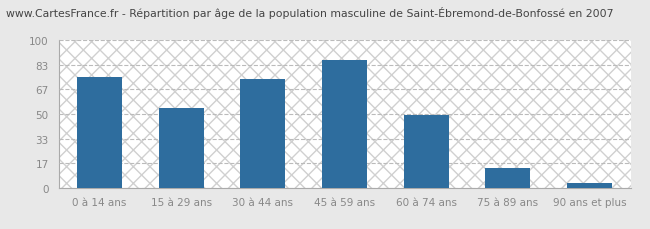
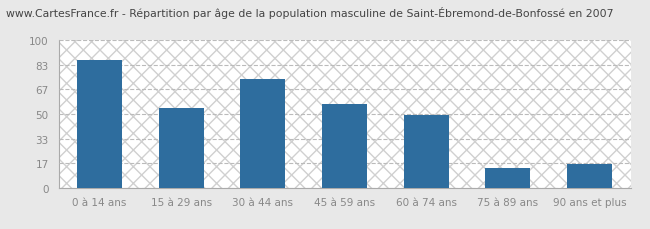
0 à 14 ans: 75 -> 87
45 à 59 ans: 87 -> 57
90 ans et plus: 3 -> 16
